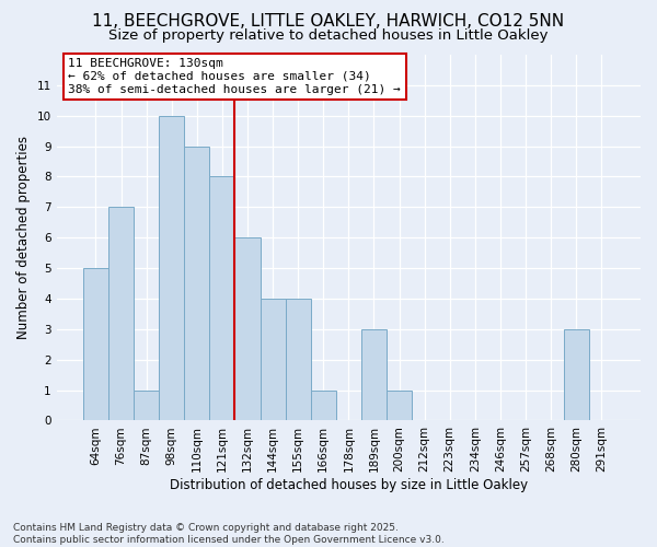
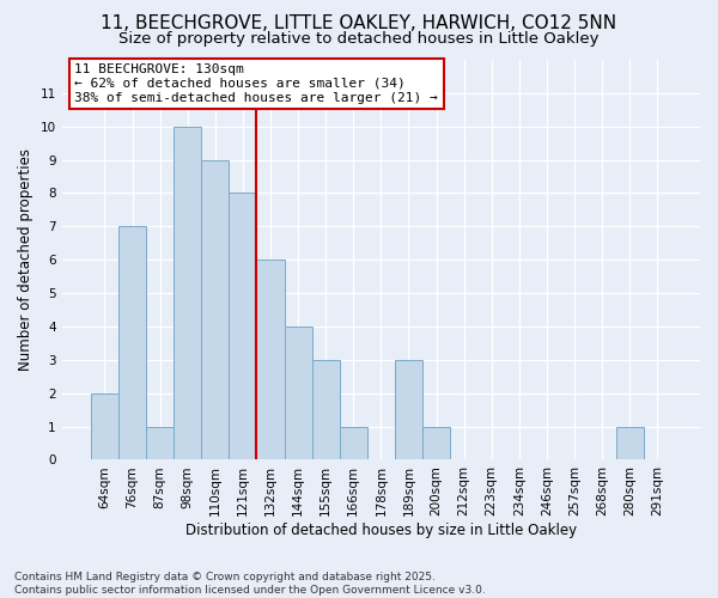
64sqm: 5 -> 2
155sqm: 4 -> 3
280sqm: 3 -> 1
